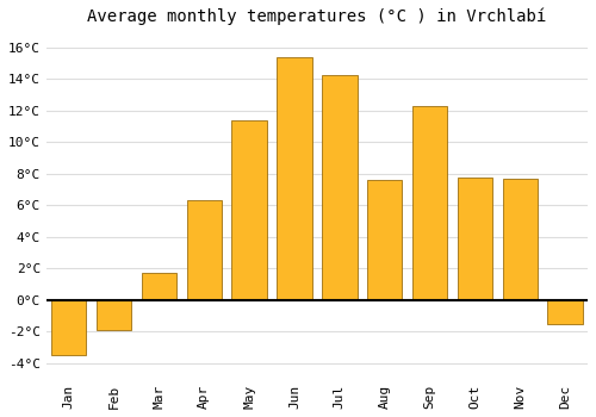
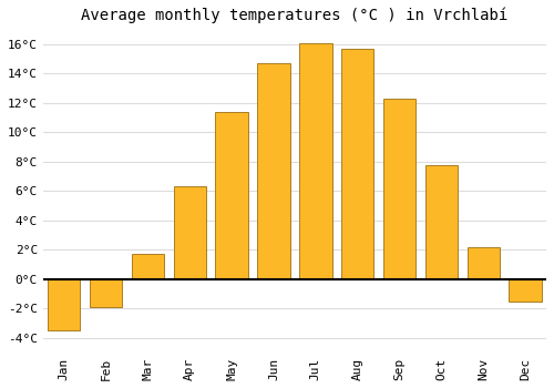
Jun: 15.4°C -> 14.7°C
Jul: 14.3°C -> 16.1°C
Aug: 7.6°C -> 15.7°C
Nov: 7.7°C -> 2.2°C
